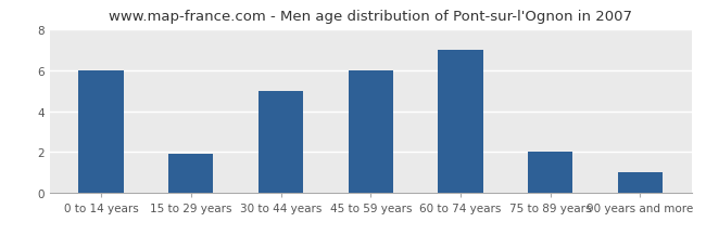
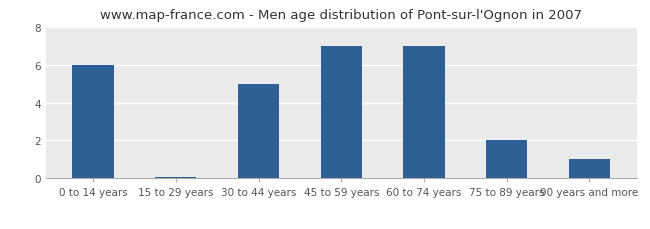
15 to 29 years: 1.9 -> 0.1
45 to 59 years: 6.0 -> 7.0
